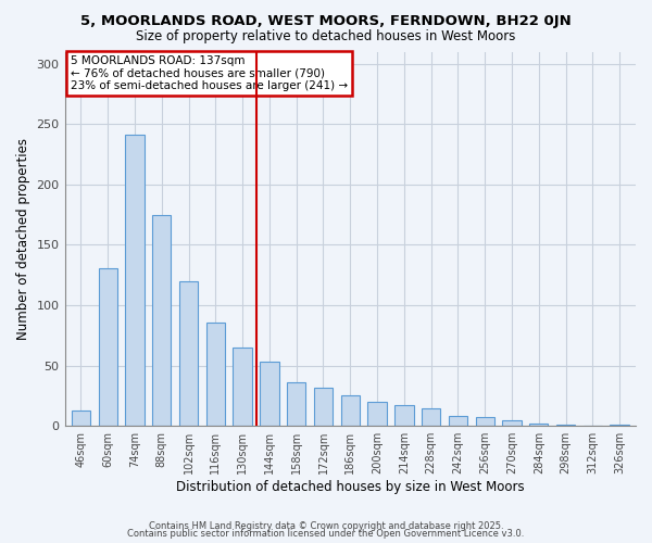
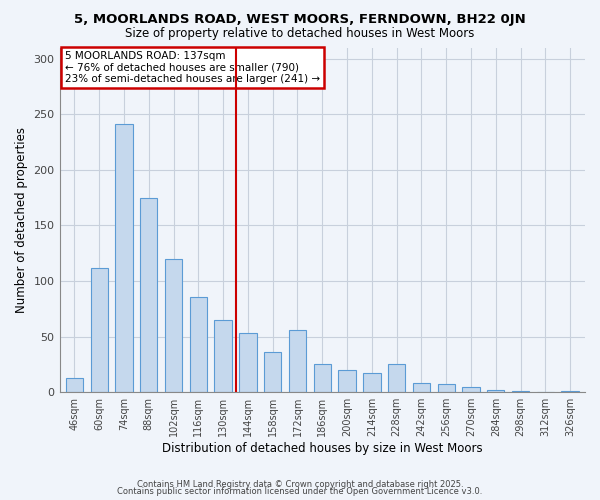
60sqm: 131 -> 112
172sqm: 32 -> 56
228sqm: 15 -> 25
